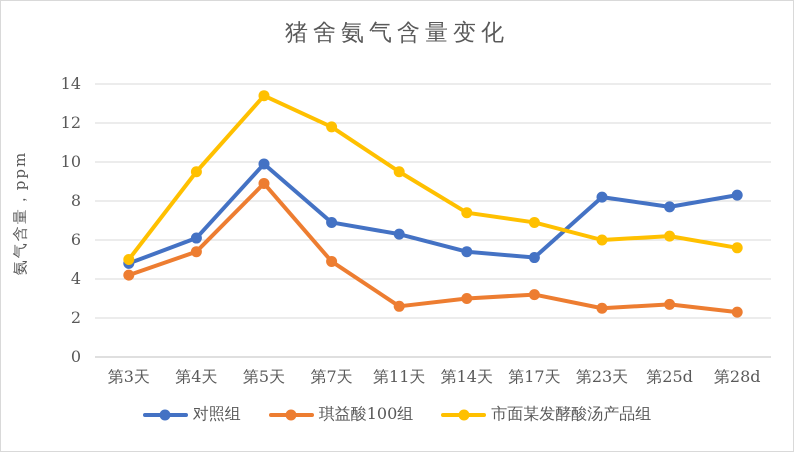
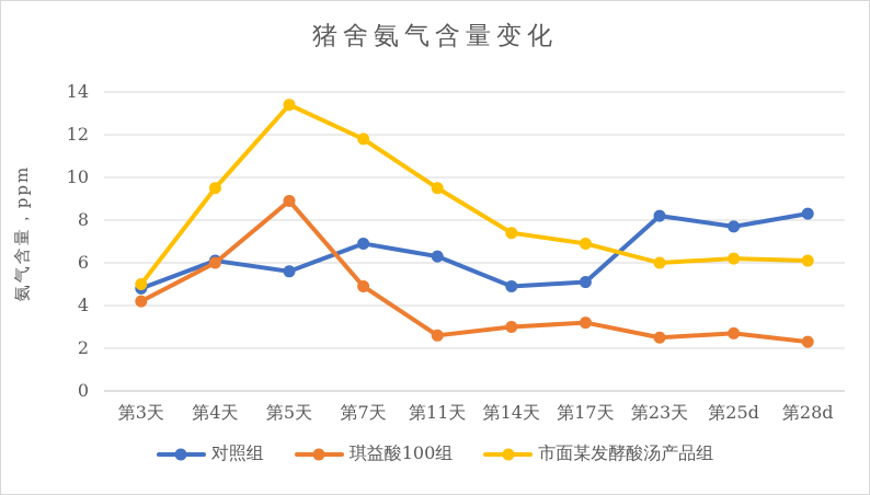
琪益酸100组/第4天: 5.4 -> 6.0
对照组/第5天: 9.9 -> 5.6
对照组/第14天: 5.4 -> 4.9
市面某发酵酸汤产品组/第28d: 5.6 -> 6.1
